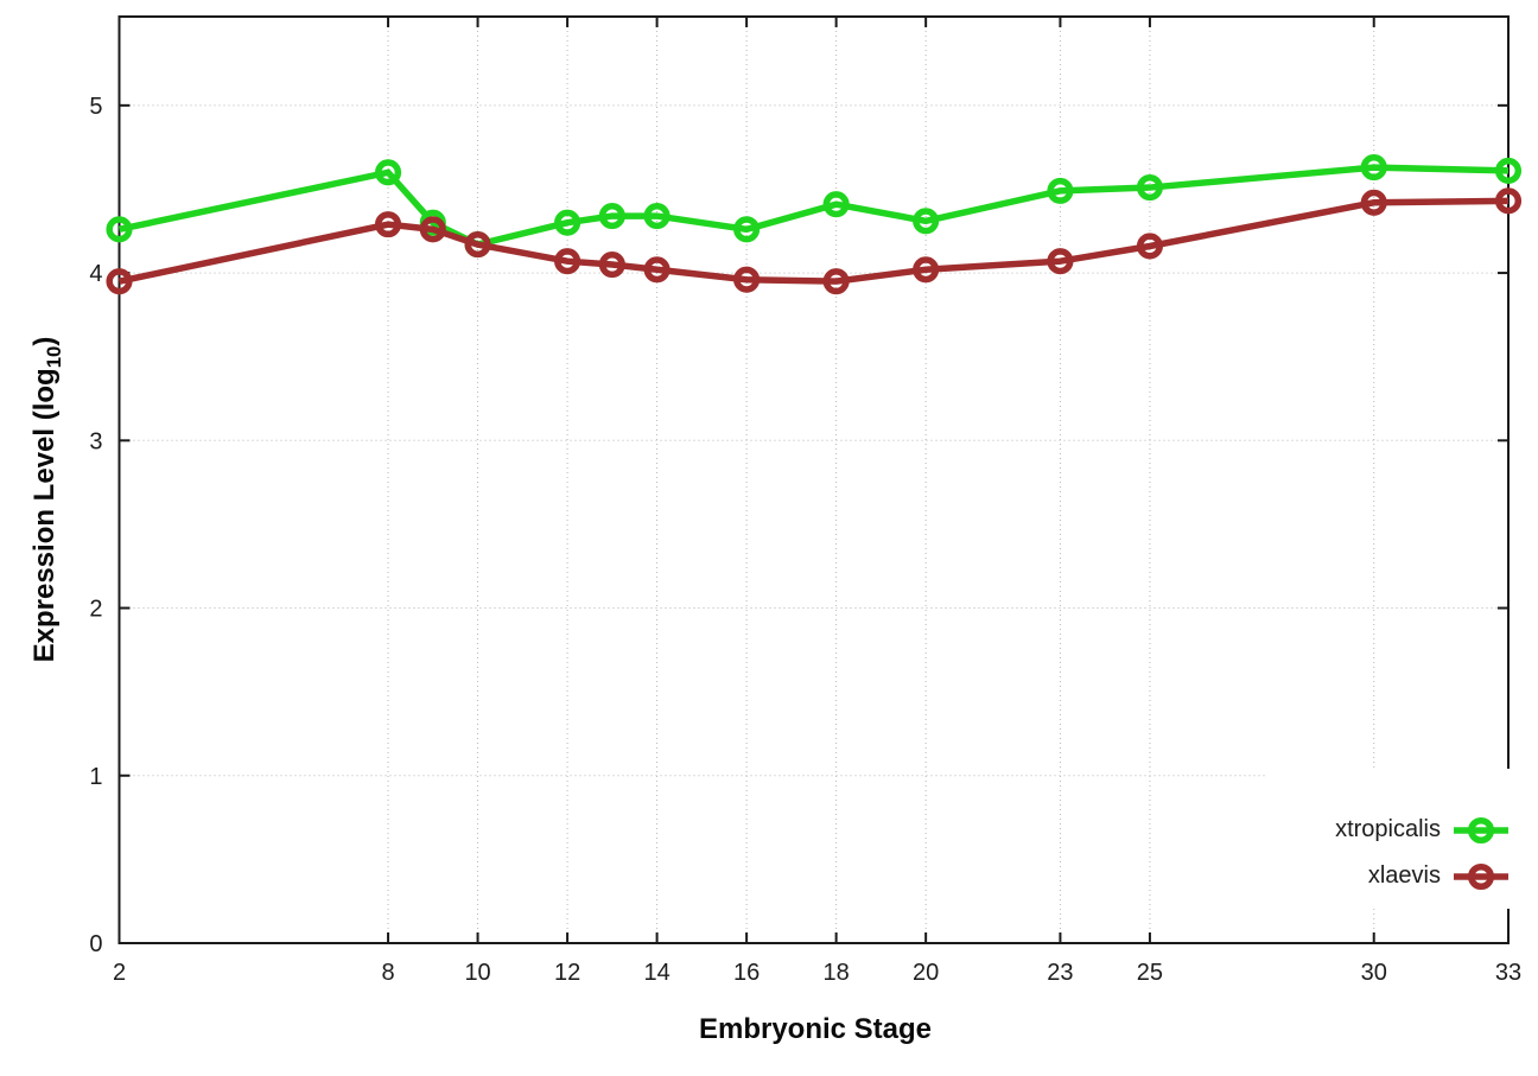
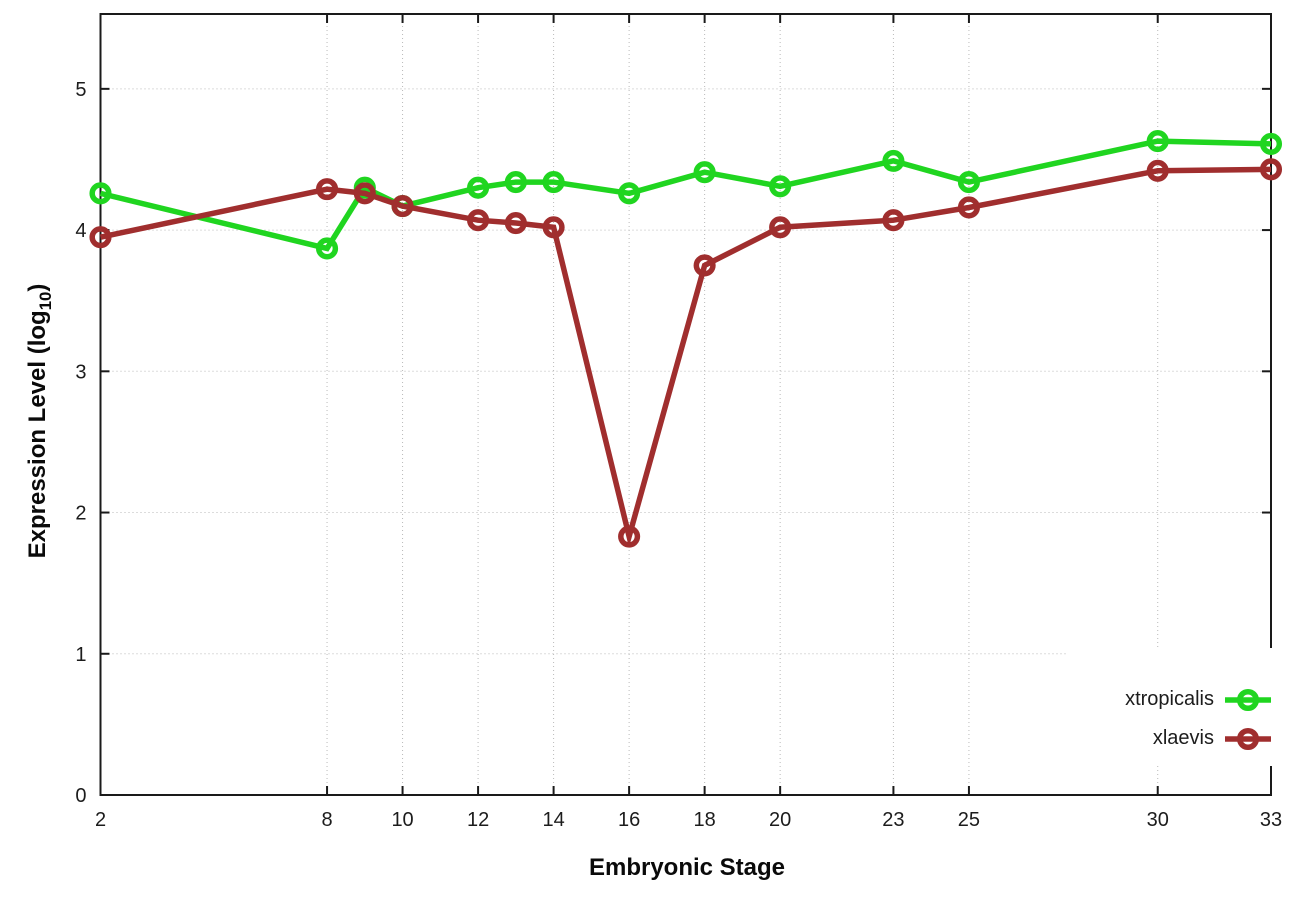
xtropicalis/8: 4.60 -> 3.87
xlaevis/16: 3.96 -> 1.83
xlaevis/18: 3.95 -> 3.75
xtropicalis/25: 4.51 -> 4.34
